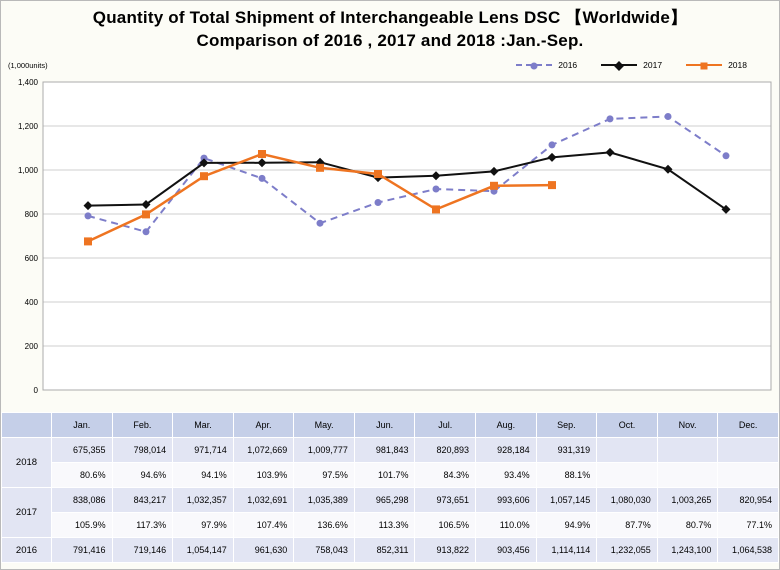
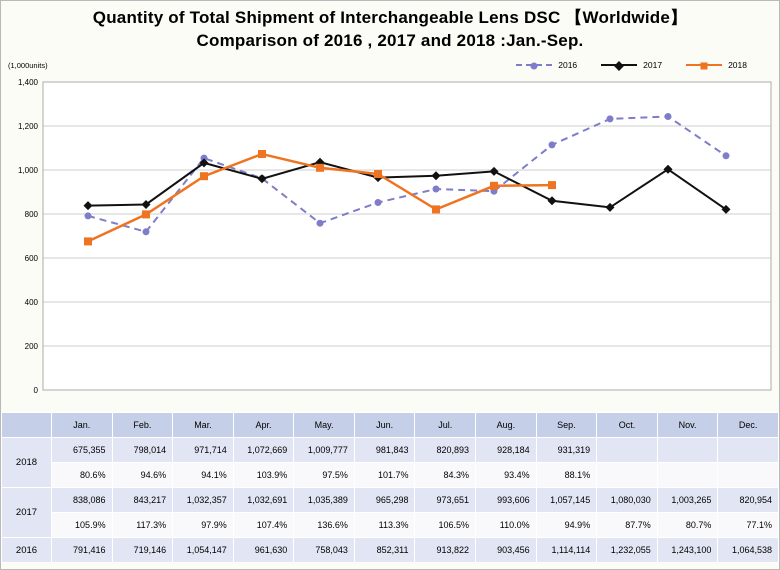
2017/Apr.: 1030 -> 960
2017/Sep.: 1060 -> 860
2017/Oct.: 1080 -> 830
